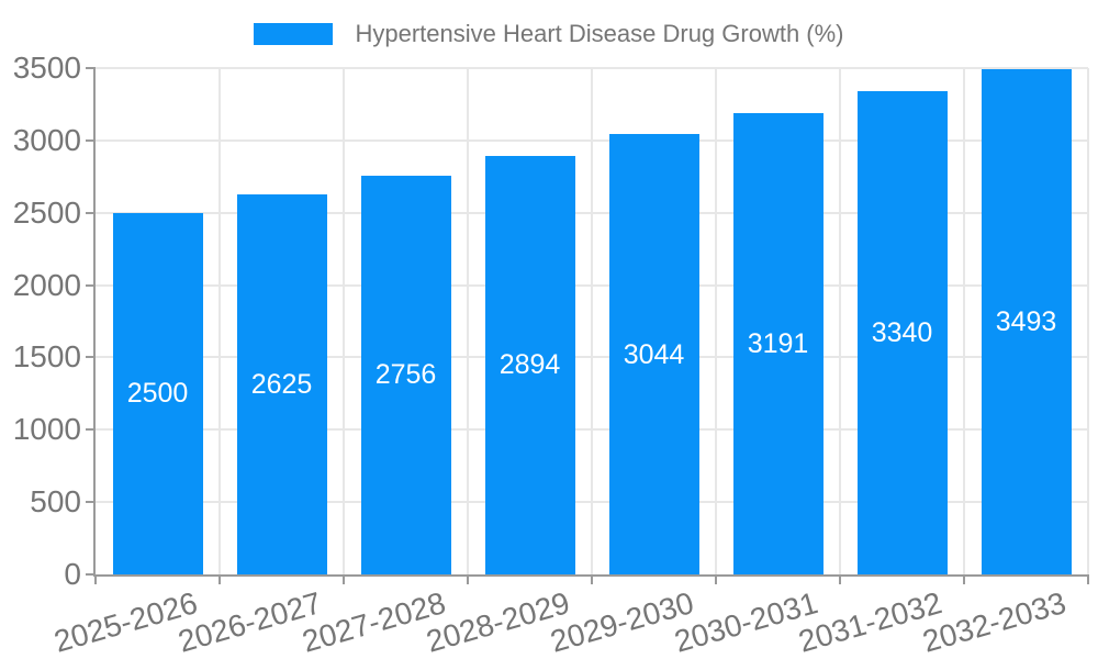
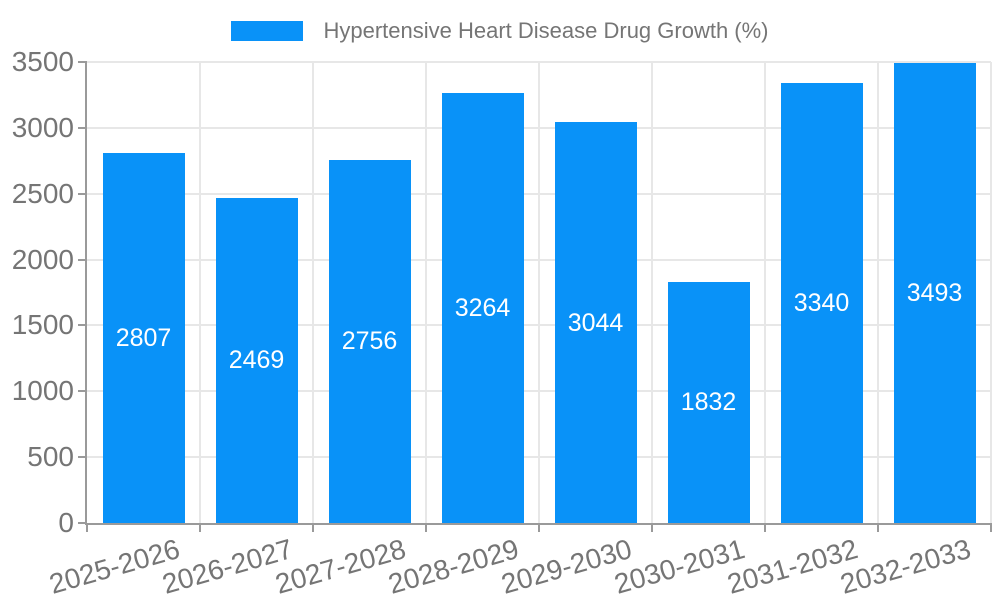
2025-2026: 2500 -> 2807
2026-2027: 2625 -> 2469
2028-2029: 2894 -> 3264
2030-2031: 3191 -> 1832
